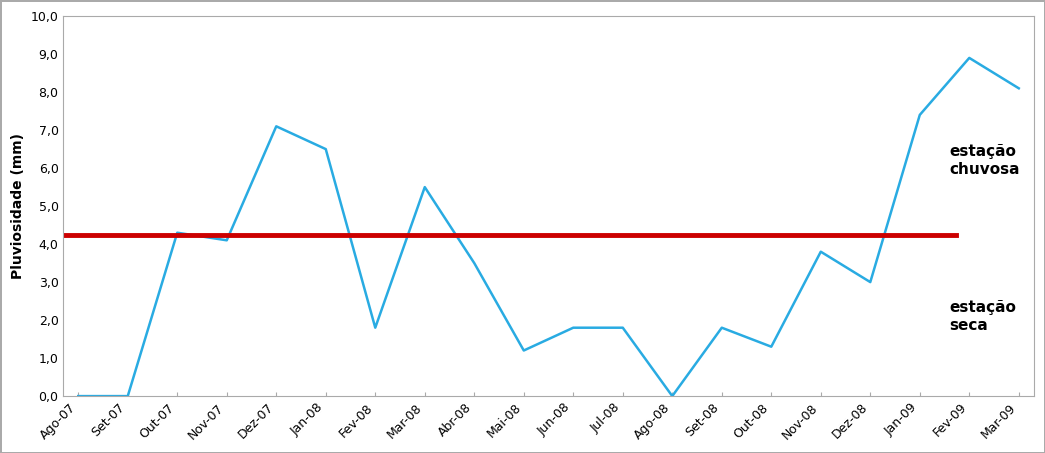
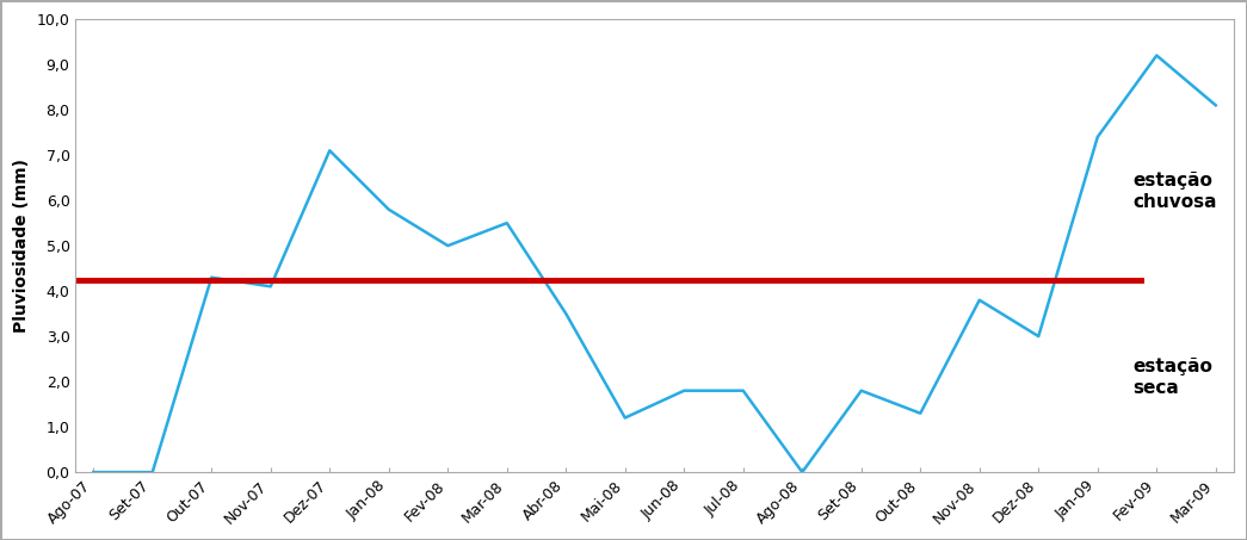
Jan-08: 6,5 -> 5,8
Fev-08: 1,8 -> 5,0
Fev-09: 8,9 -> 9,2
